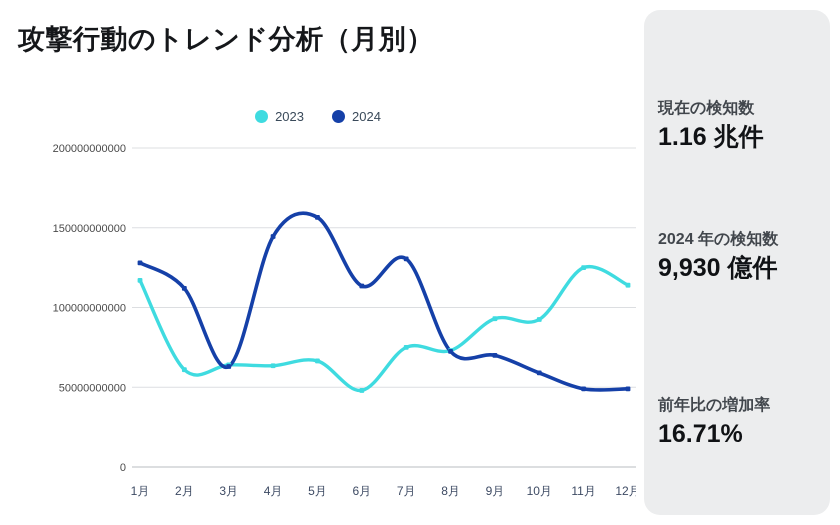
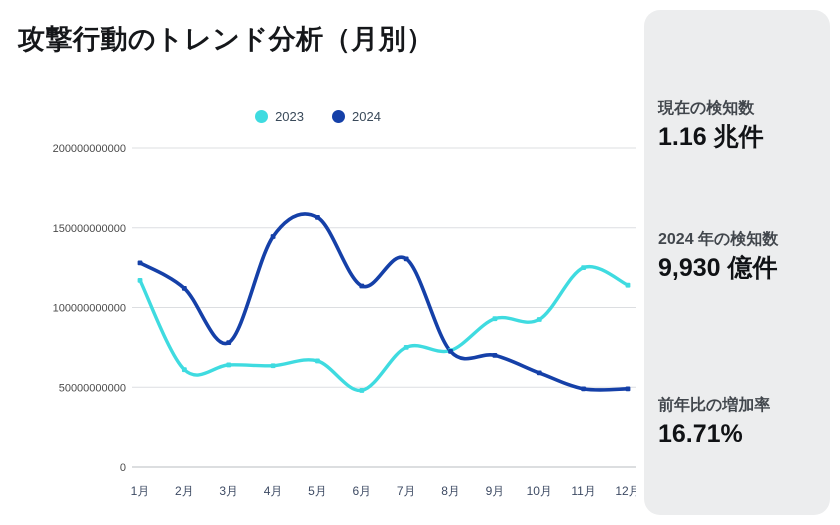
2024/3月: 63000000000 -> 78000000000
